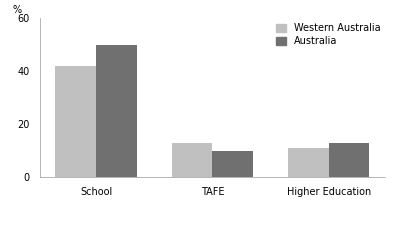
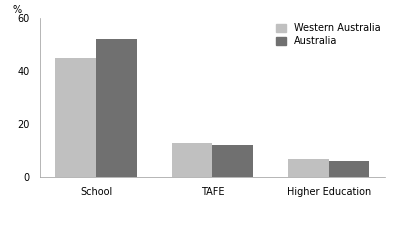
Western Australia/School: 42 -> 45
Australia/School: 50 -> 52
Australia/TAFE: 10 -> 12
Western Australia/Higher Education: 11 -> 7
Australia/Higher Education: 13 -> 6
